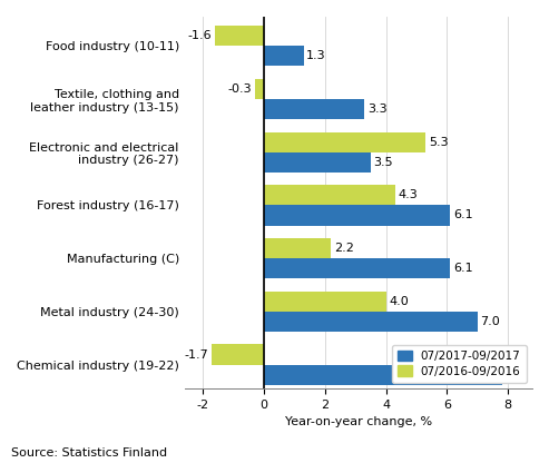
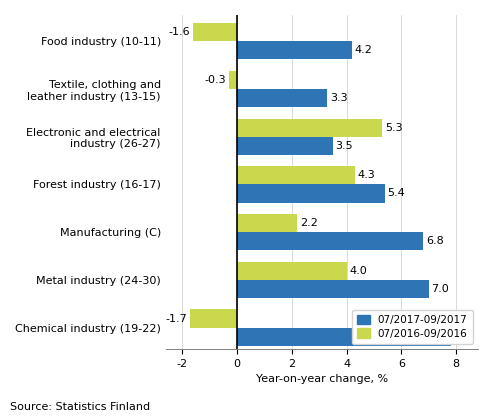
07/2017-09/2017/Food industry (10-11): 1.3 -> 4.2
07/2017-09/2017/Forest industry (16-17): 6.1 -> 5.4
07/2017-09/2017/Manufacturing (C): 6.1 -> 6.8
